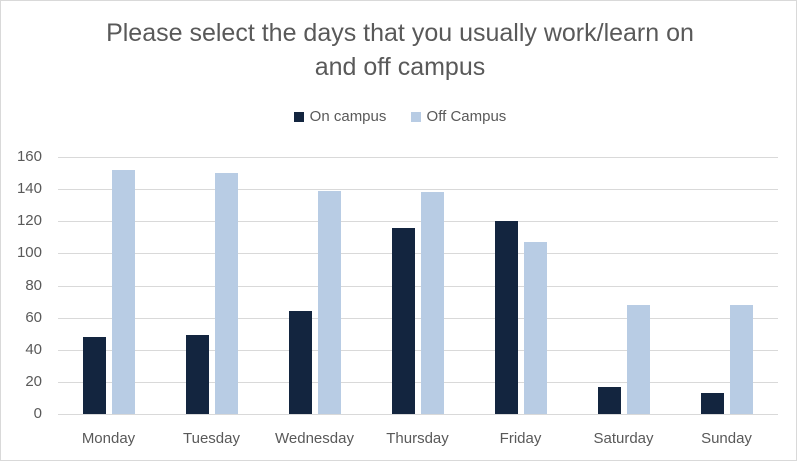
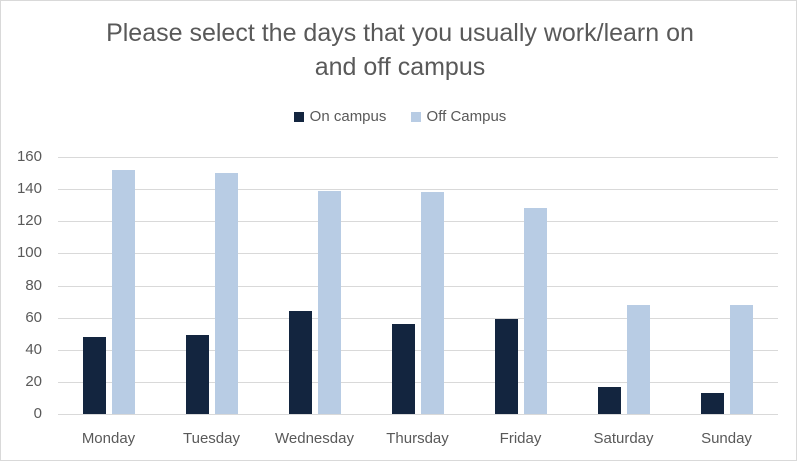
On campus/Thursday: 116 -> 56
On campus/Friday: 120 -> 59
Off Campus/Friday: 107 -> 128
